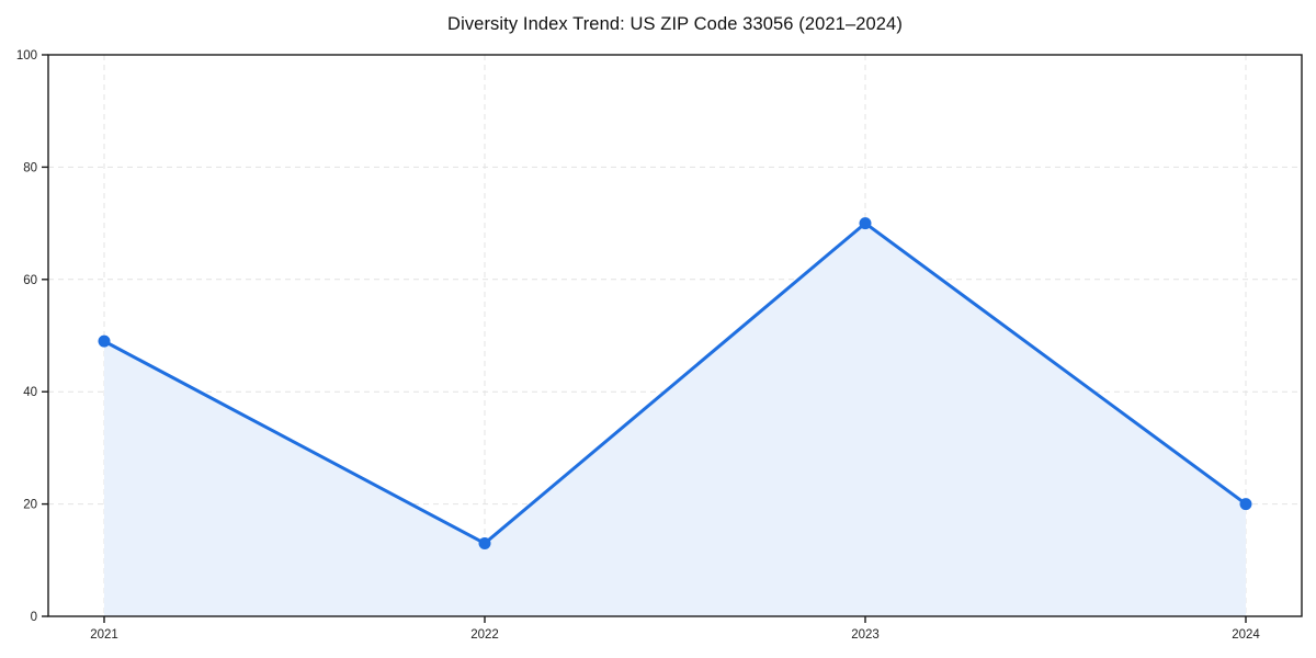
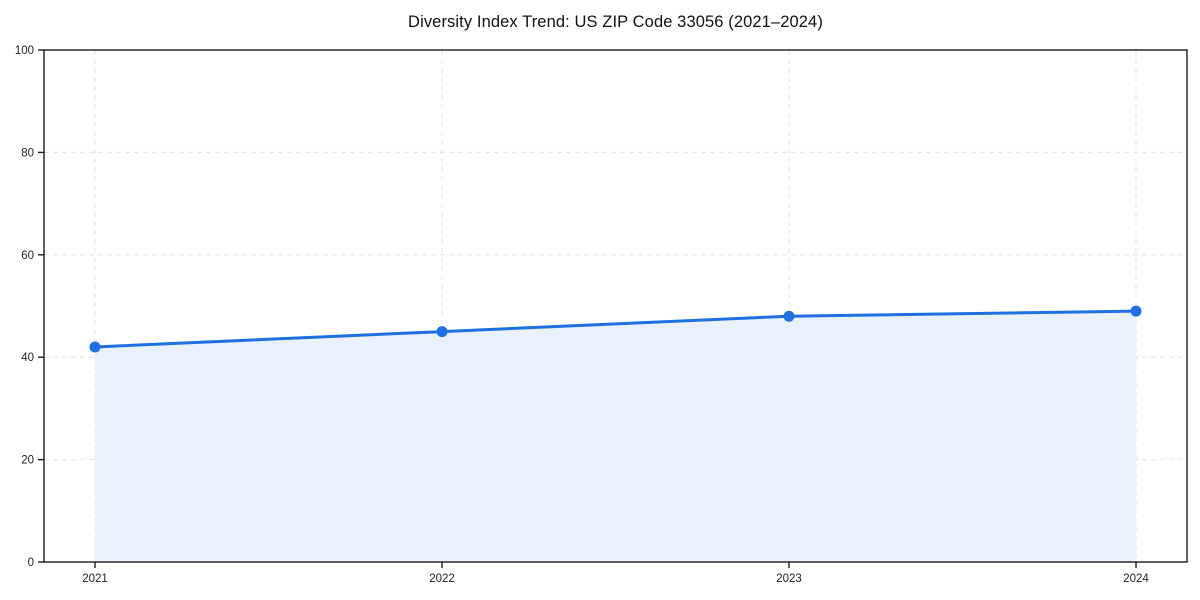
2021: 49 -> 42
2022: 13 -> 45
2023: 70 -> 48
2024: 20 -> 49
